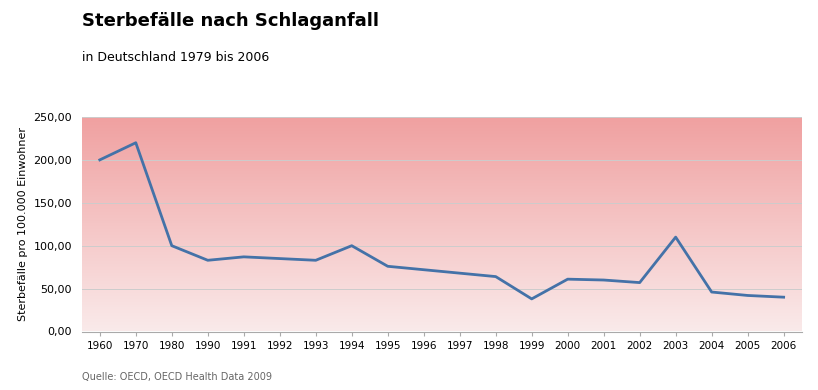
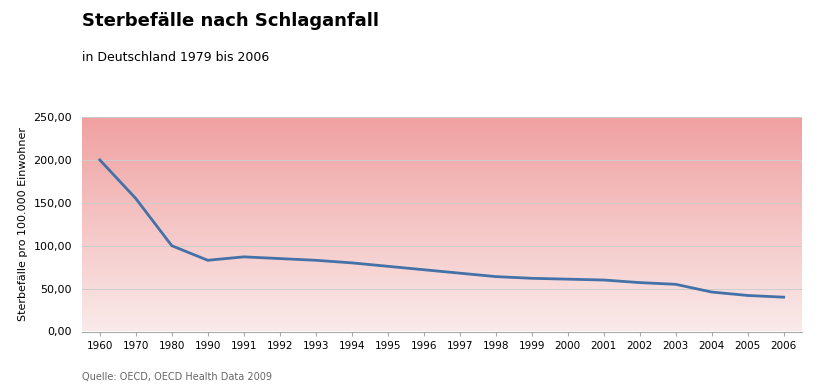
1970: 220 -> 155
1994: 100 -> 80
1999: 38 -> 62
2003: 110 -> 55
